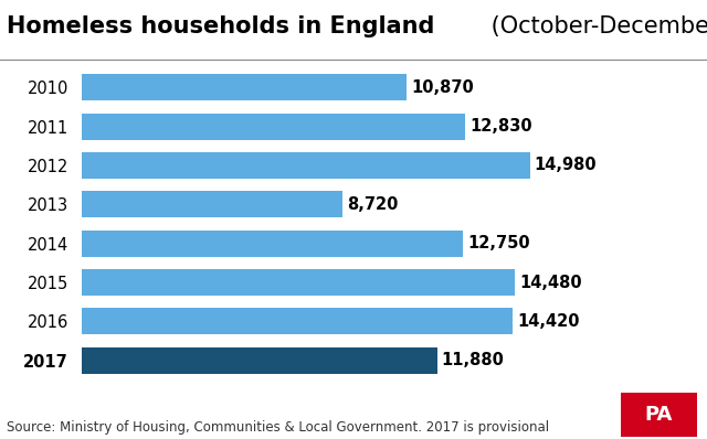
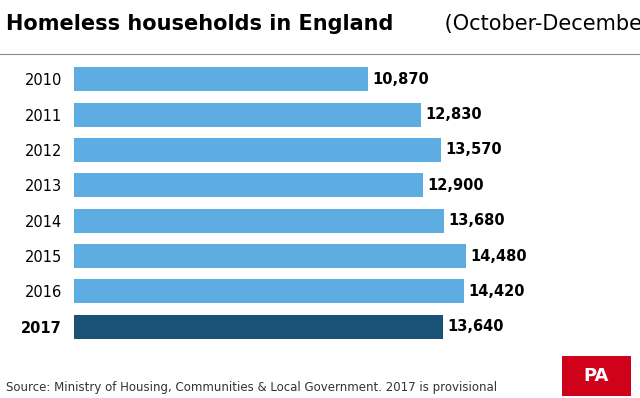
2012: 14,980 -> 13,570
2013: 8,720 -> 12,900
2014: 12,750 -> 13,680
2017: 11,880 -> 13,640
